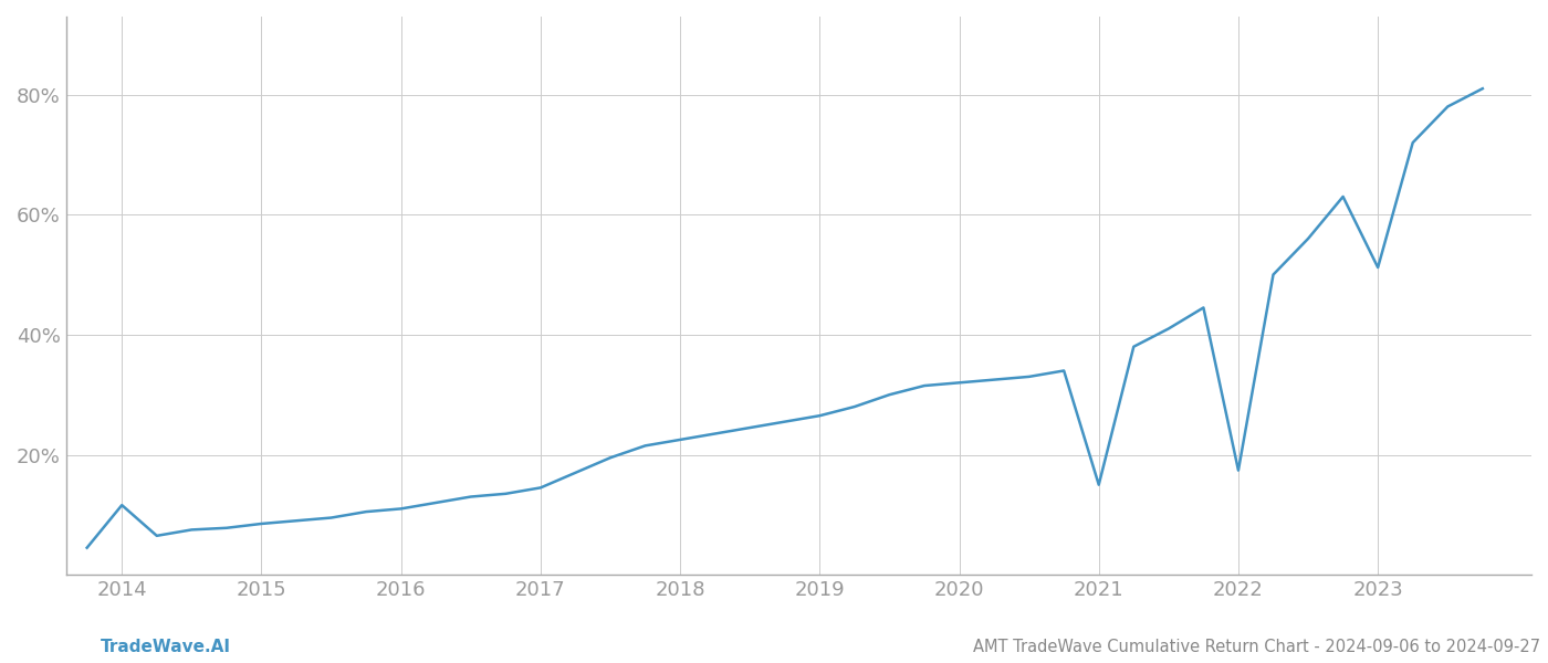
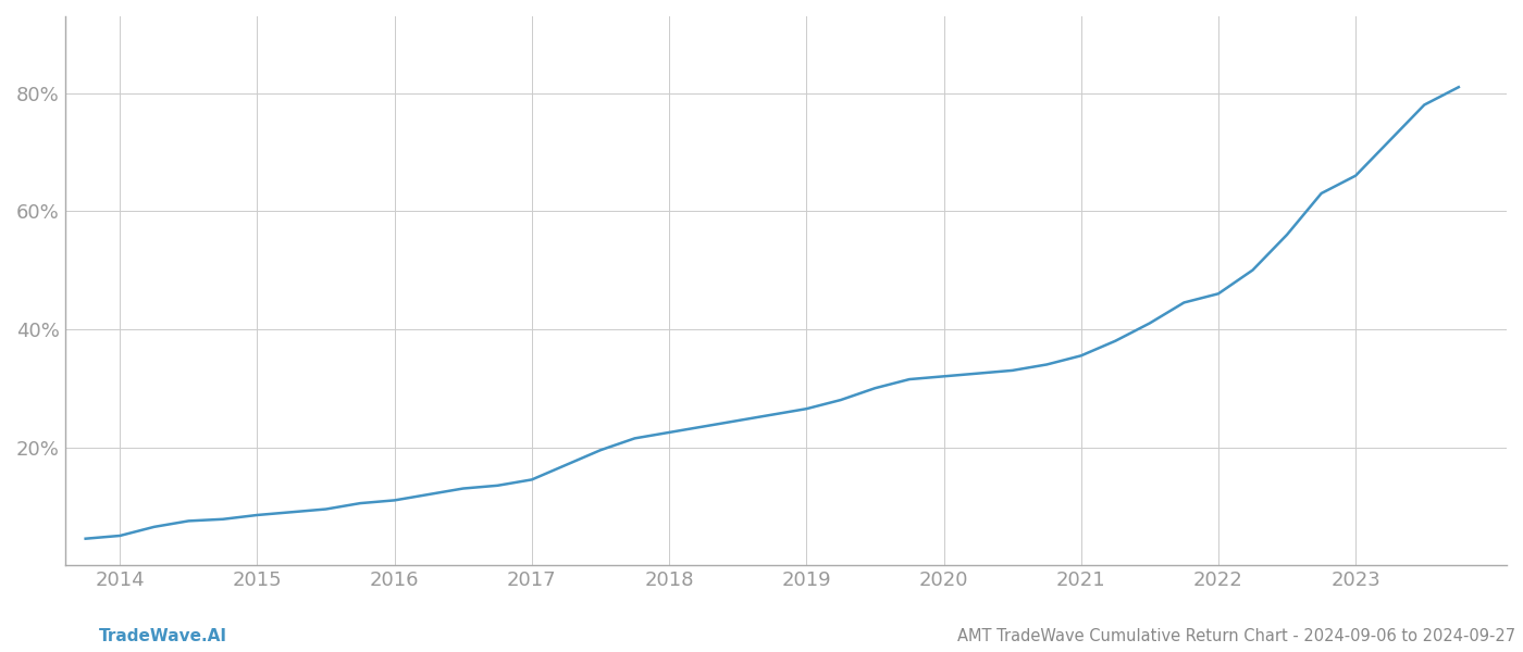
2014: 11.6% -> 5.0%
2021: 15.0% -> 35.5%
2022: 17.4% -> 46.0%
2023: 51.2% -> 66.0%
